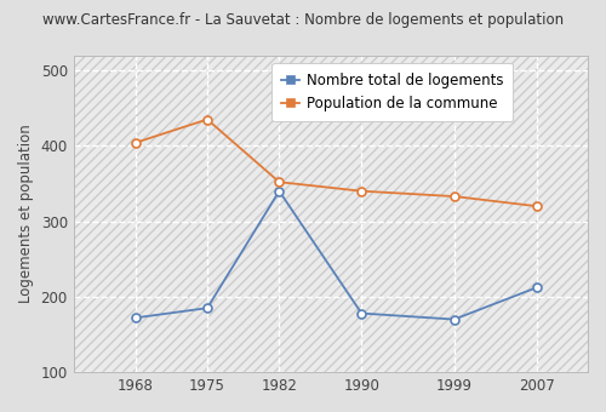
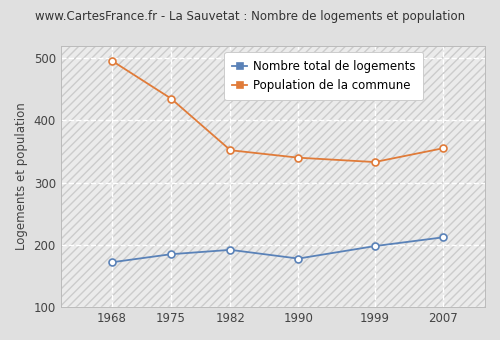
Population de la commune/1968: 404 -> 496
Nombre total de logements/1982: 340 -> 192
Nombre total de logements/1999: 170 -> 198
Population de la commune/2007: 320 -> 355
